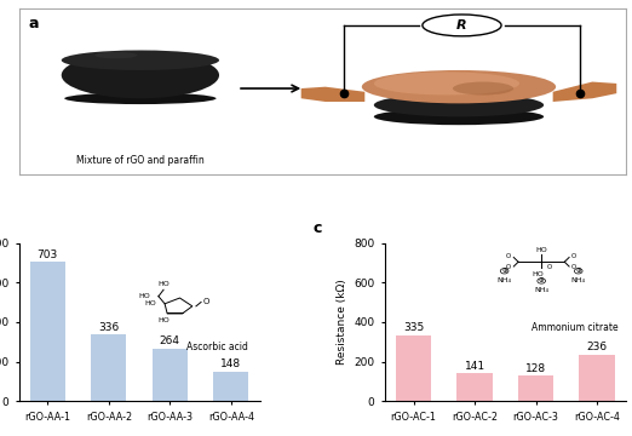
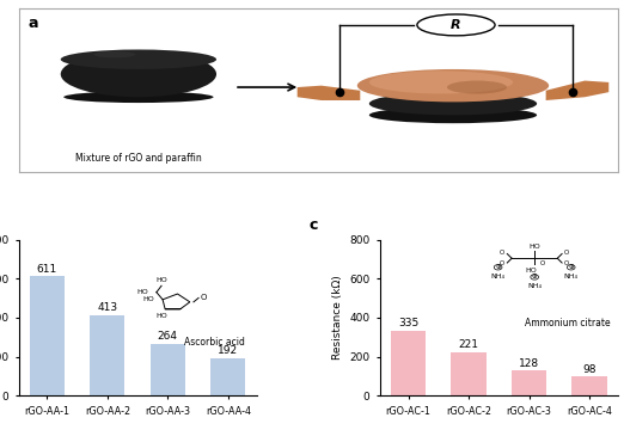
rGO-AA-1: 703 -> 611
rGO-AA-2: 336 -> 413
rGO-AA-4: 148 -> 192
rGO-AC-2: 141 -> 221
rGO-AC-4: 236 -> 98
